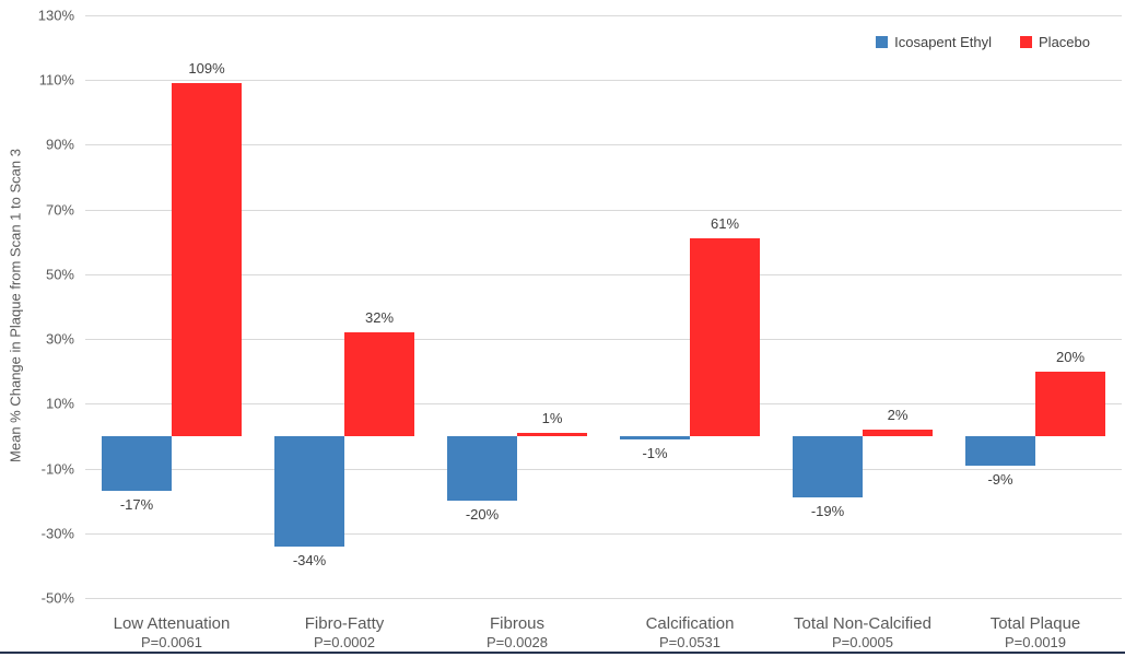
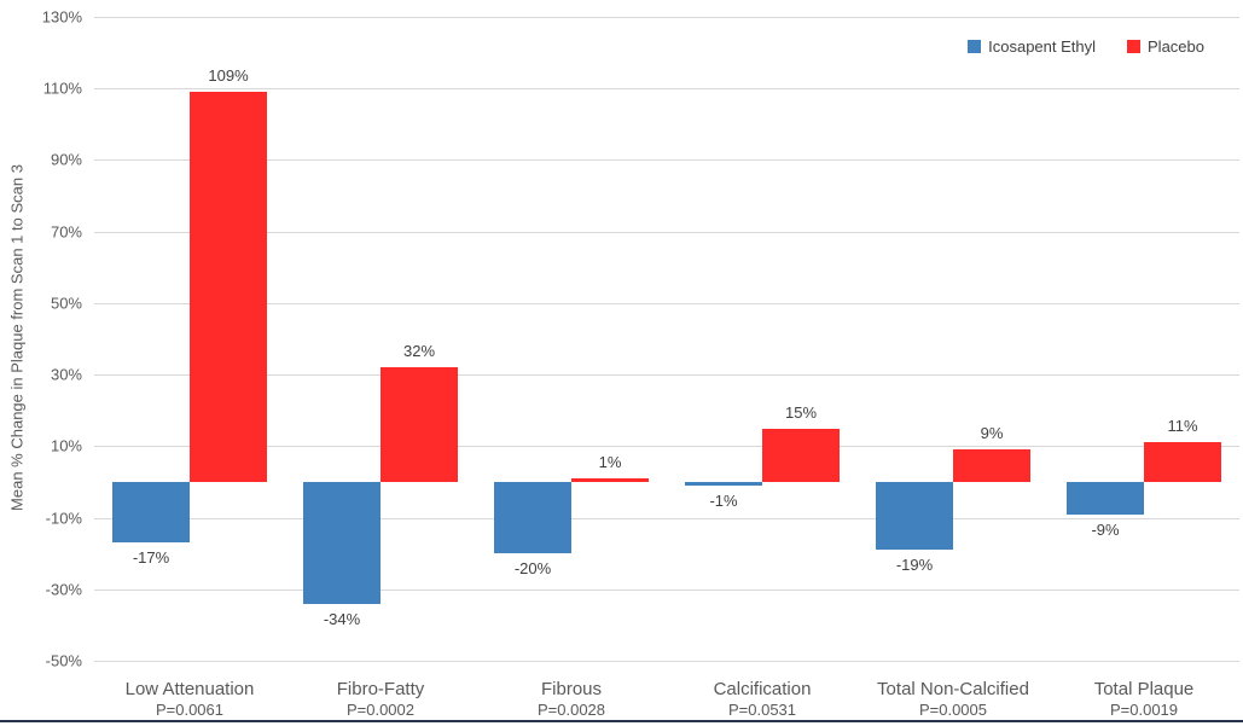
Placebo/Calcification: 61% -> 15%
Placebo/Total Non-Calcified: 2% -> 9%
Placebo/Total Plaque: 20% -> 11%
